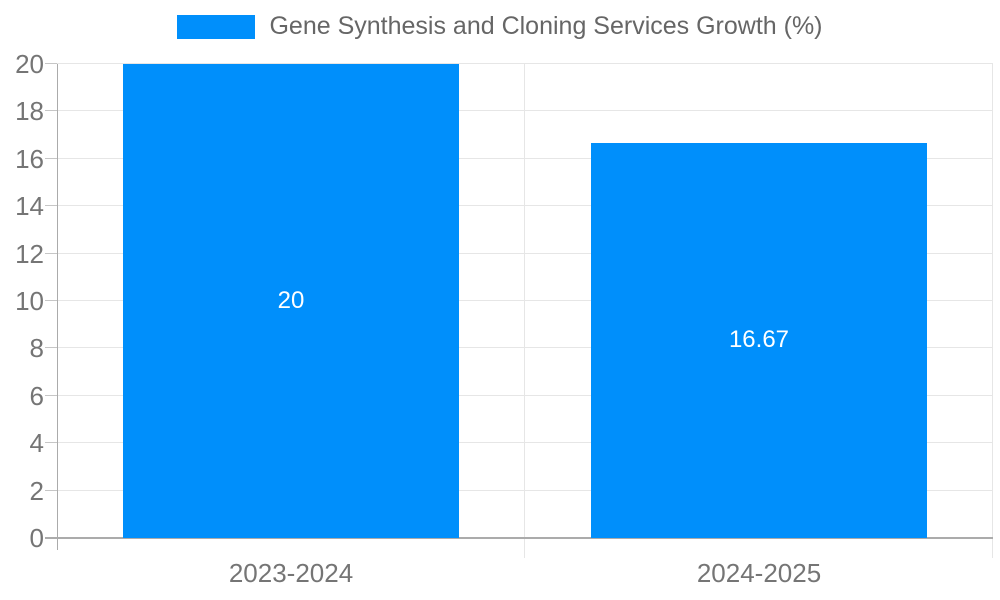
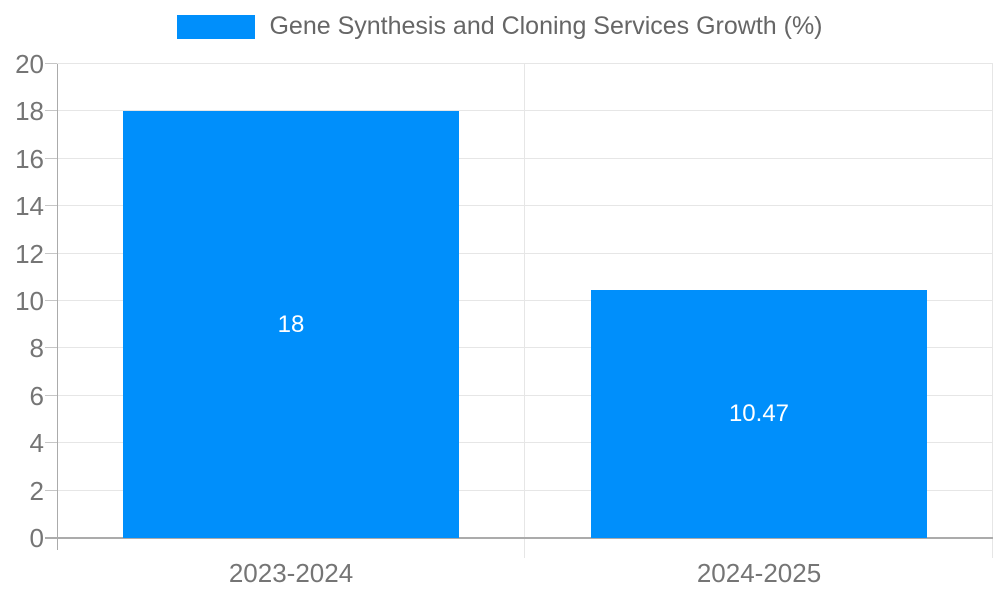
2023-2024: 20 -> 18
2024-2025: 16.67 -> 10.47
